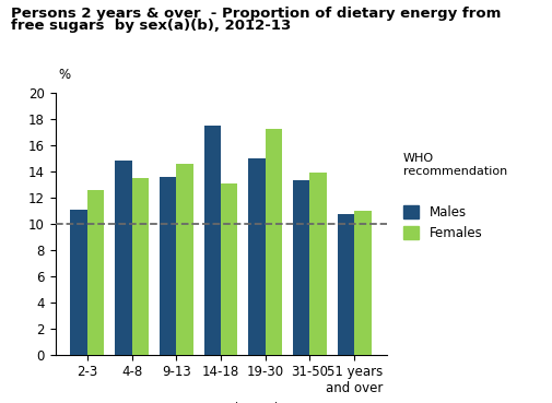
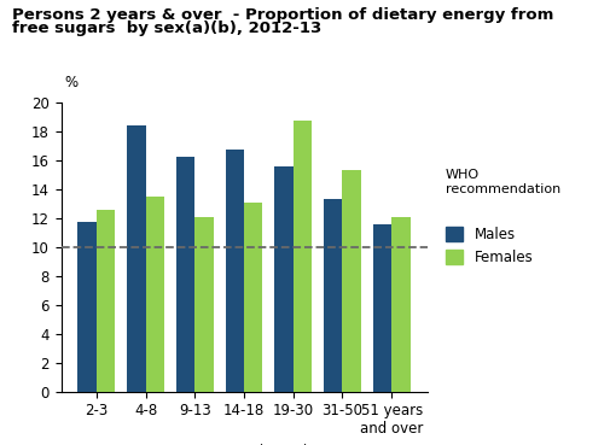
Males/2-3: 11.1 -> 11.7
Males/4-8: 14.8 -> 18.4
Males/9-13: 13.6 -> 16.2
Females/9-13: 14.6 -> 12.1
Males/14-18: 17.5 -> 16.7
Males/19-30: 15.0 -> 15.6
Females/19-30: 17.2 -> 18.7
Females/31-50: 13.9 -> 15.3
Males/51 years and over: 10.7 -> 11.6
Females/51 years and over: 11.0 -> 12.1
